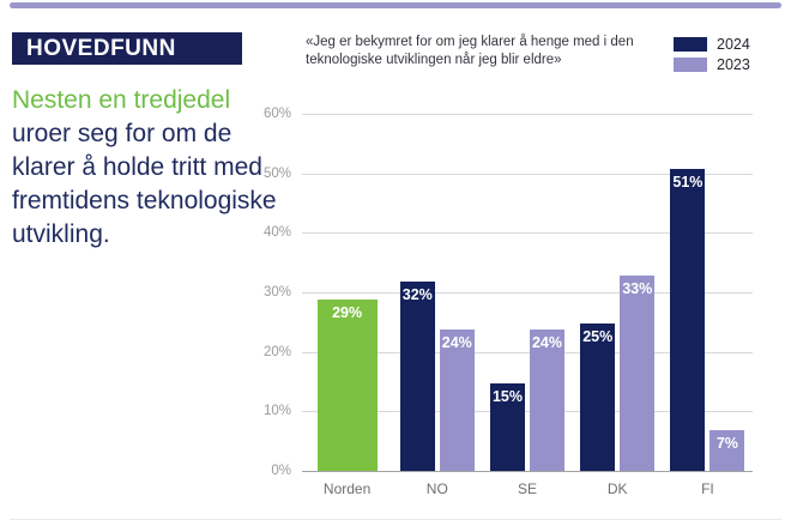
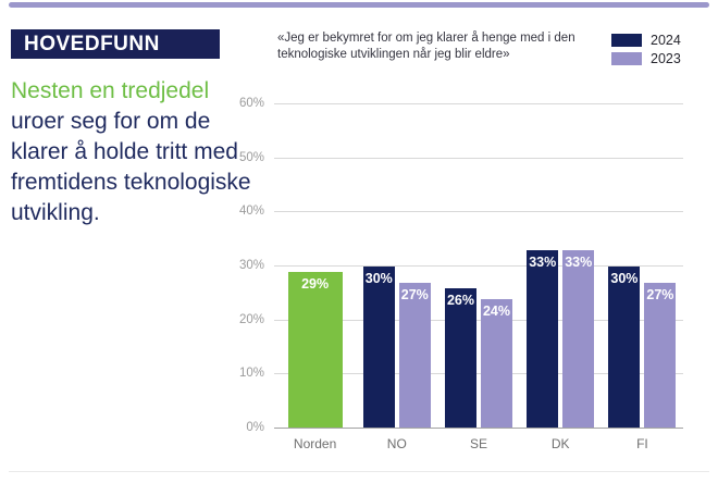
2024/NO: 32% -> 30%
2023/NO: 24% -> 27%
2024/SE: 15% -> 26%
2024/DK: 25% -> 33%
2024/FI: 51% -> 30%
2023/FI: 7% -> 27%
